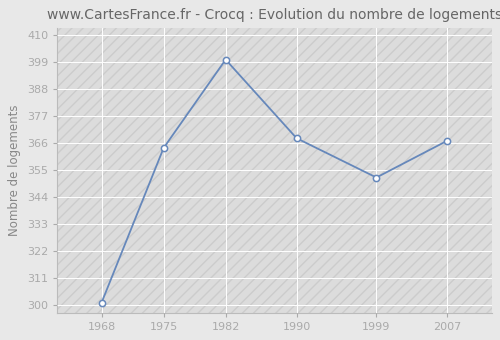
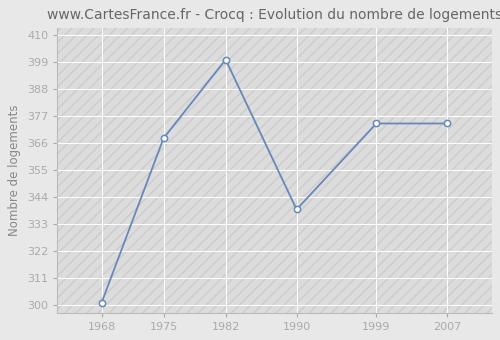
1975: 364 -> 368
1990: 368 -> 339
1999: 352 -> 374
2007: 367 -> 374
